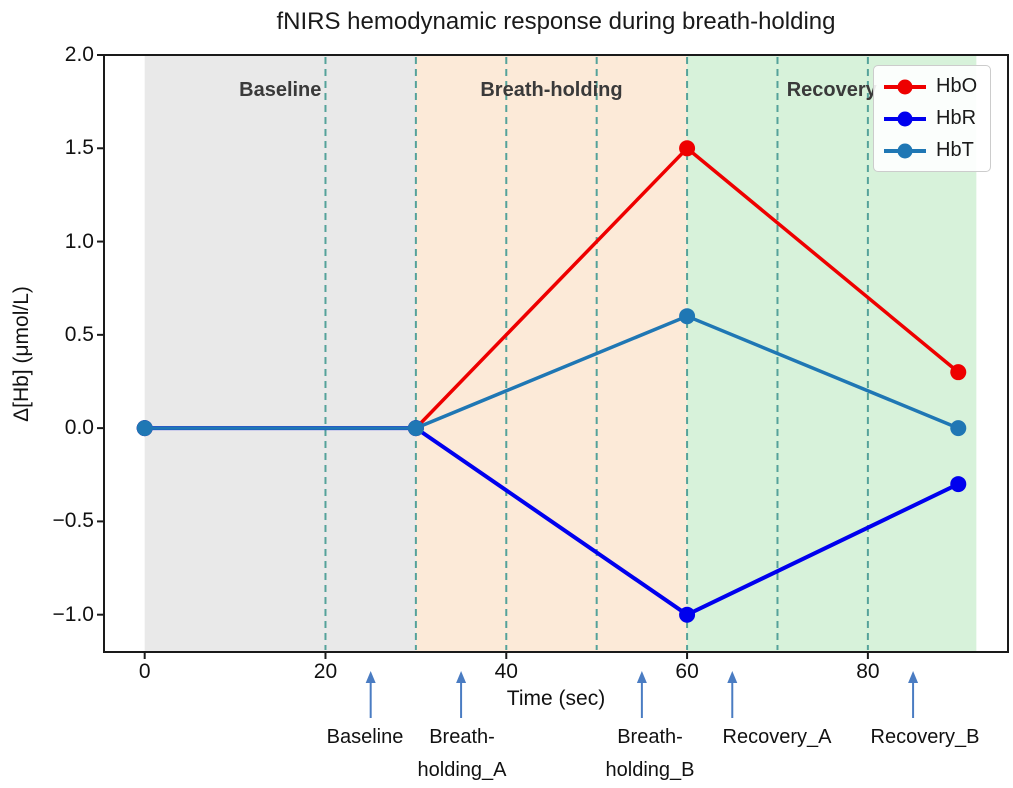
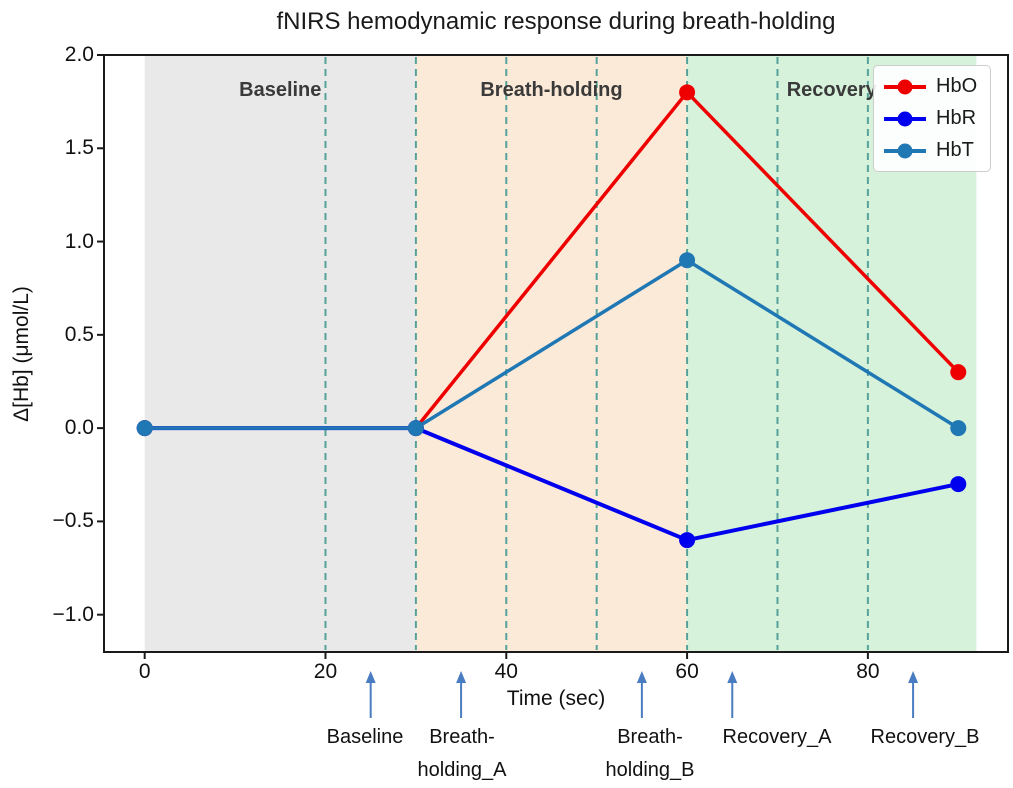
HbO/60: 1.5 -> 1.8
HbR/60: -1.0 -> -0.6
HbT/60: 0.6 -> 0.9
